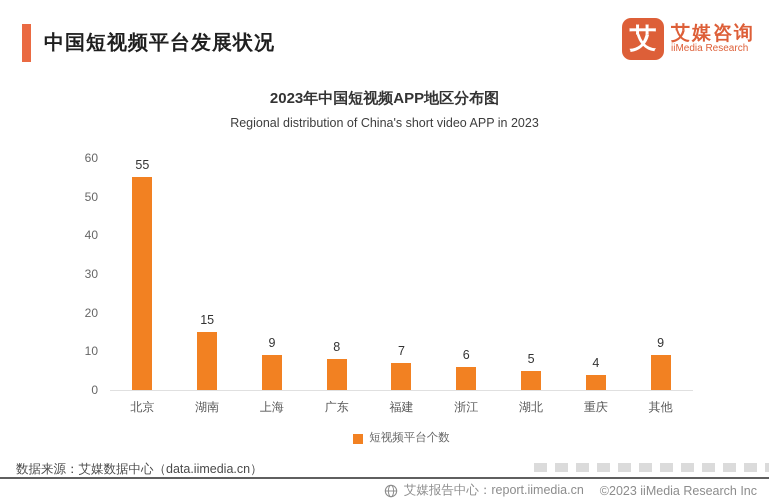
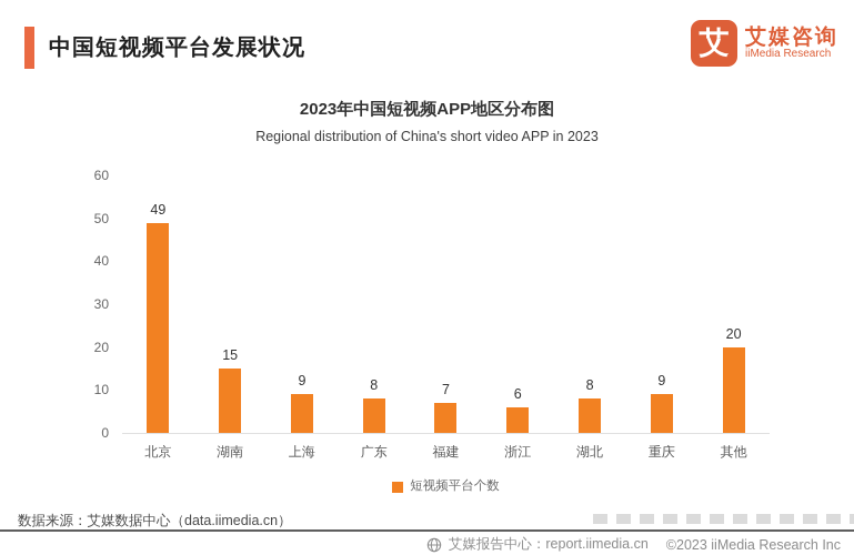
北京: 55 -> 49
湖北: 5 -> 8
重庆: 4 -> 9
其他: 9 -> 20
